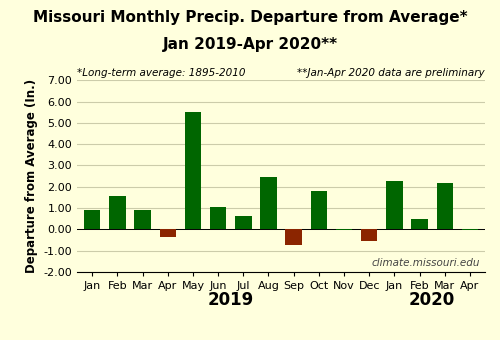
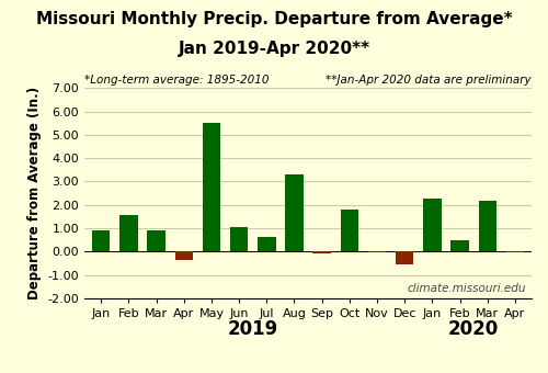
Aug: 2.44 -> 3.30
Sep: -0.72 -> -0.10
